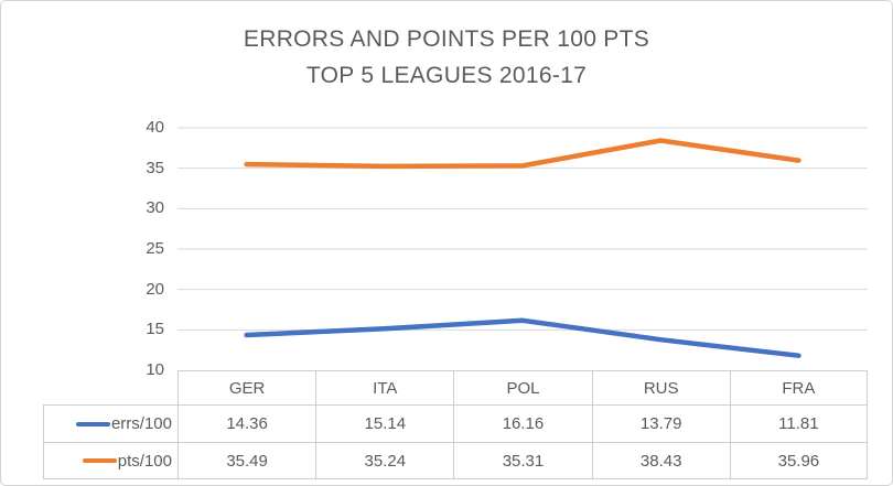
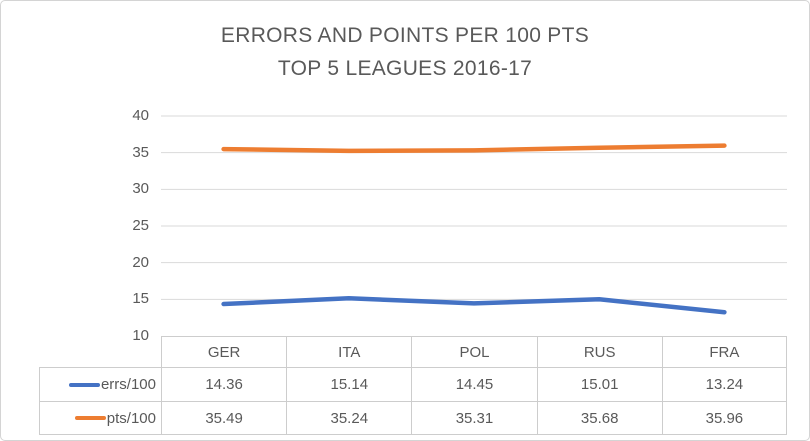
errs/100/POL: 16.16 -> 14.45
errs/100/RUS: 13.79 -> 15.01
pts/100/RUS: 38.43 -> 35.68
errs/100/FRA: 11.81 -> 13.24
